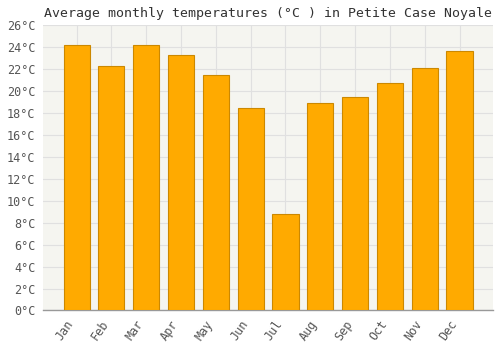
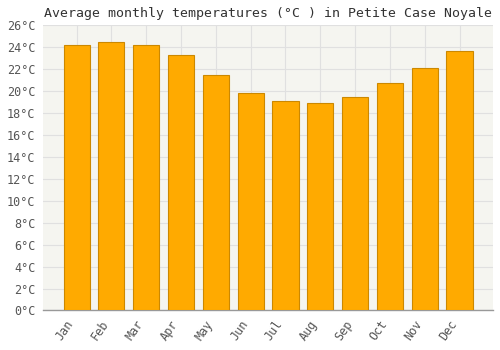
Feb: 22.3°C -> 24.5°C
Jun: 18.5°C -> 19.8°C
Jul: 8.8°C -> 19.1°C
